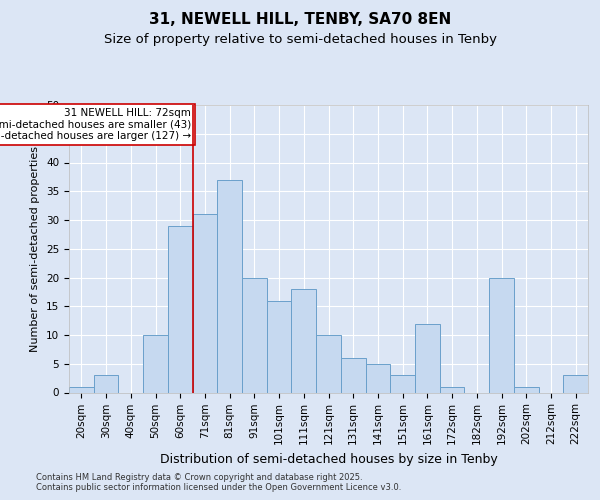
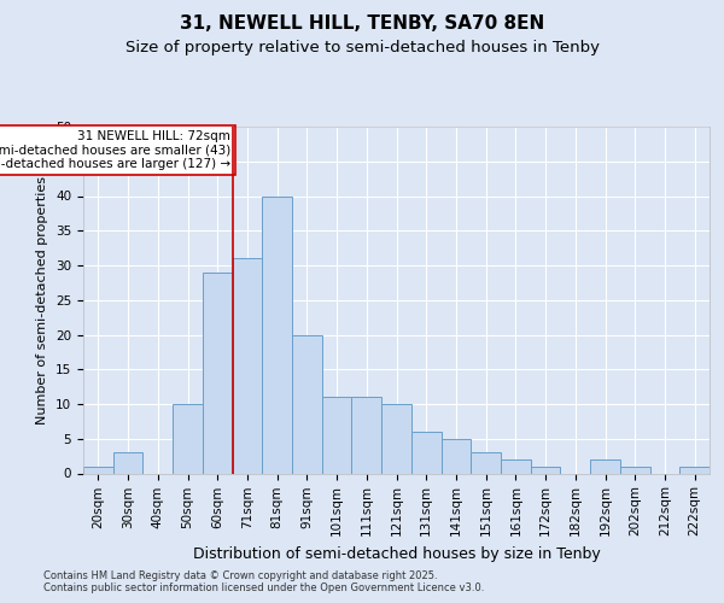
81sqm: 37 -> 40
101sqm: 16 -> 11
111sqm: 18 -> 11
161sqm: 12 -> 2
192sqm: 20 -> 2
222sqm: 3 -> 1
